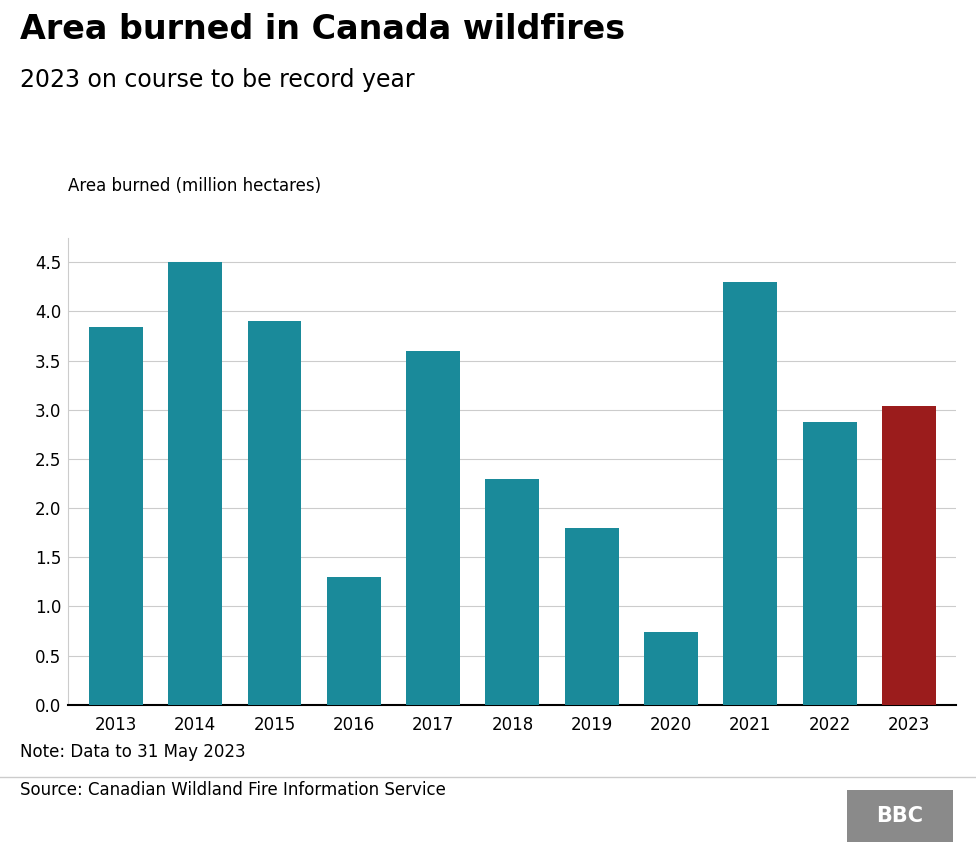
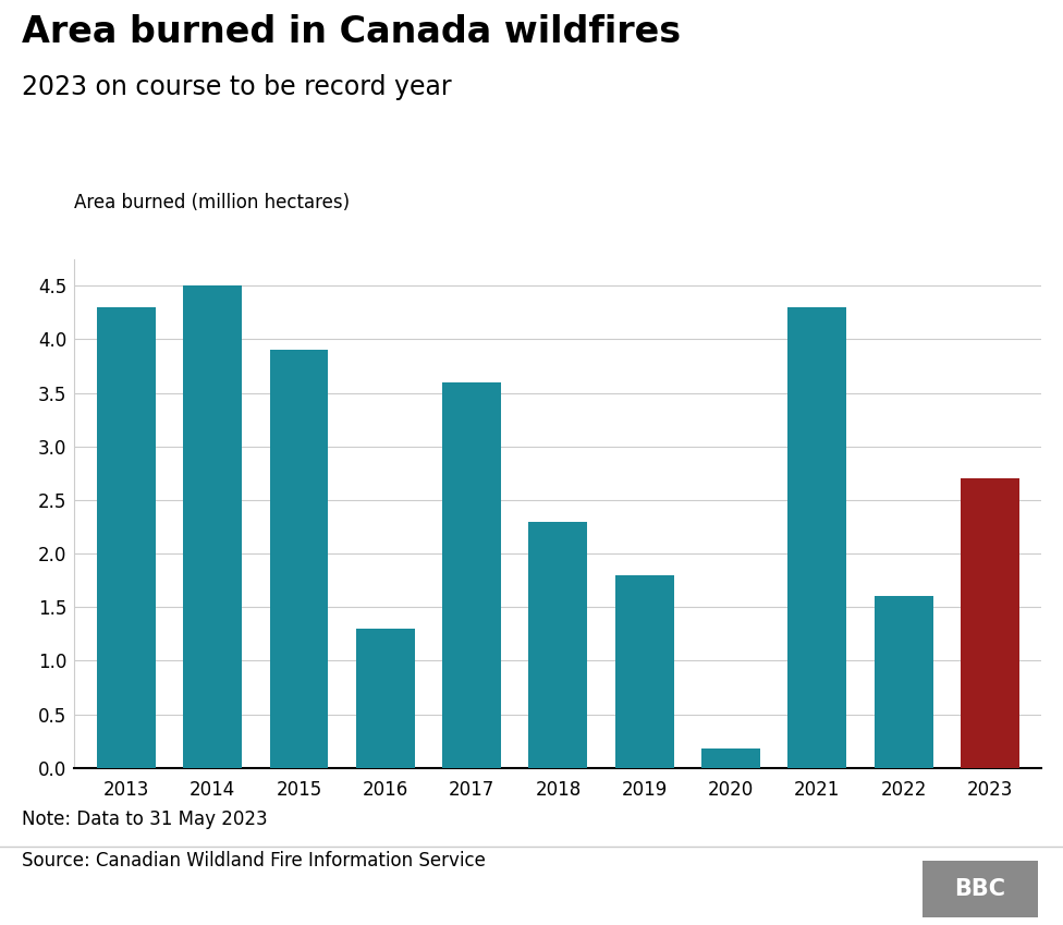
2013: 3.84 -> 4.30
2020: 0.74 -> 0.18
2022: 2.88 -> 1.60
2023: 3.04 -> 2.70
